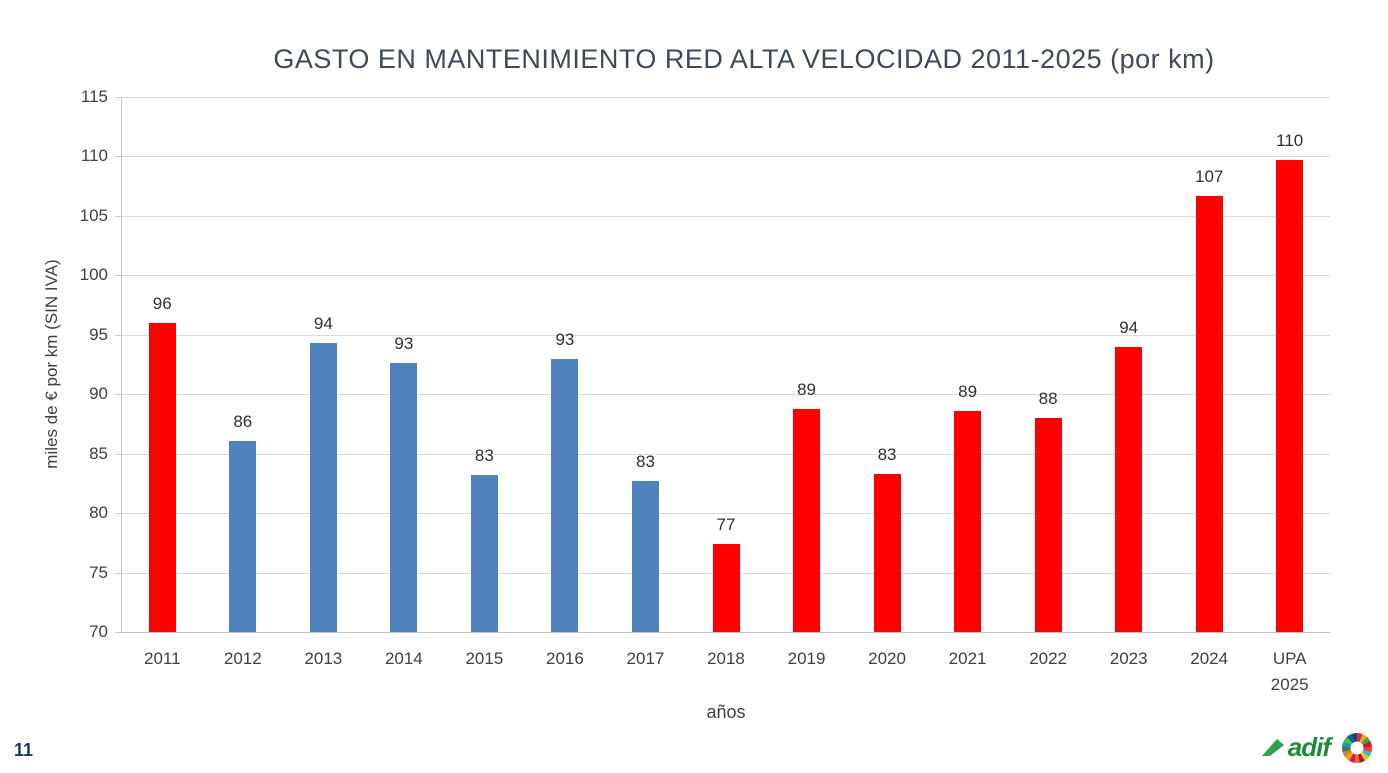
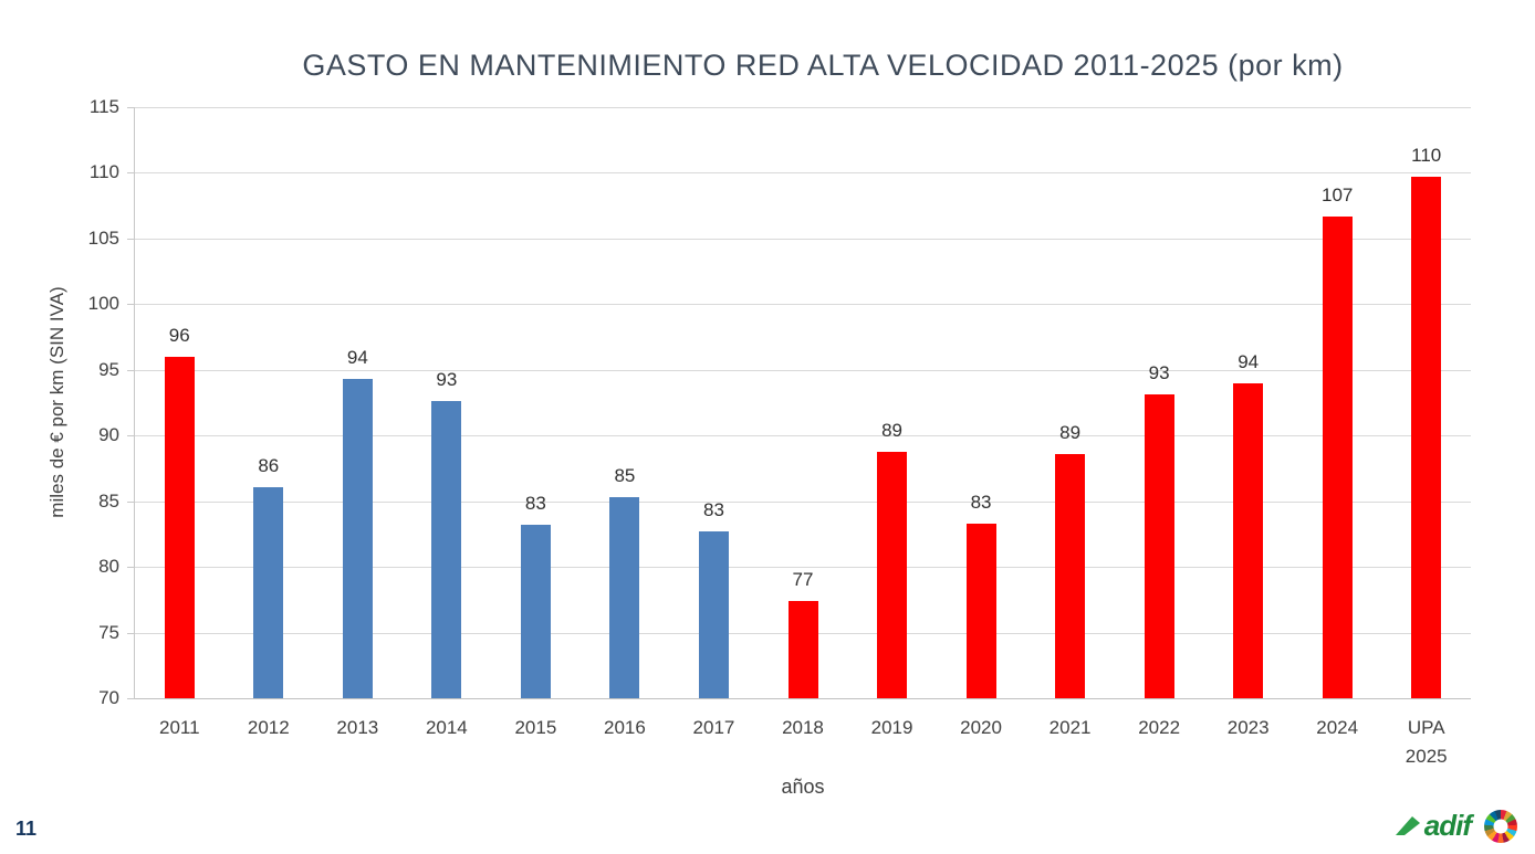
2016: 93 -> 85
2022: 88 -> 93
